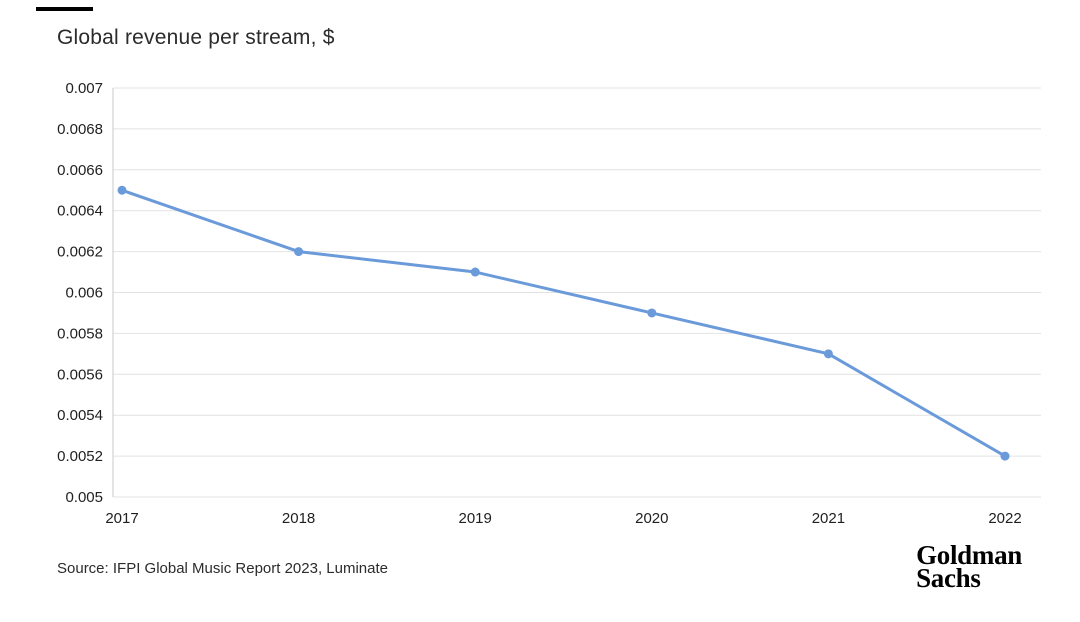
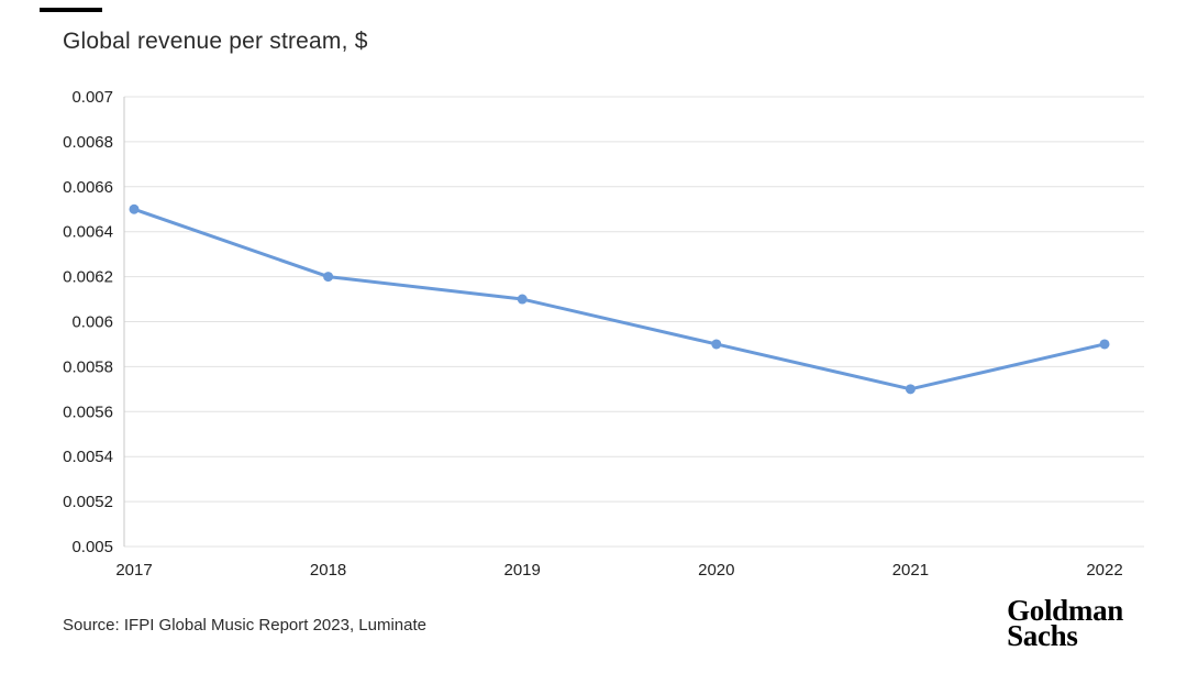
2022: 0.0052 -> 0.0059
